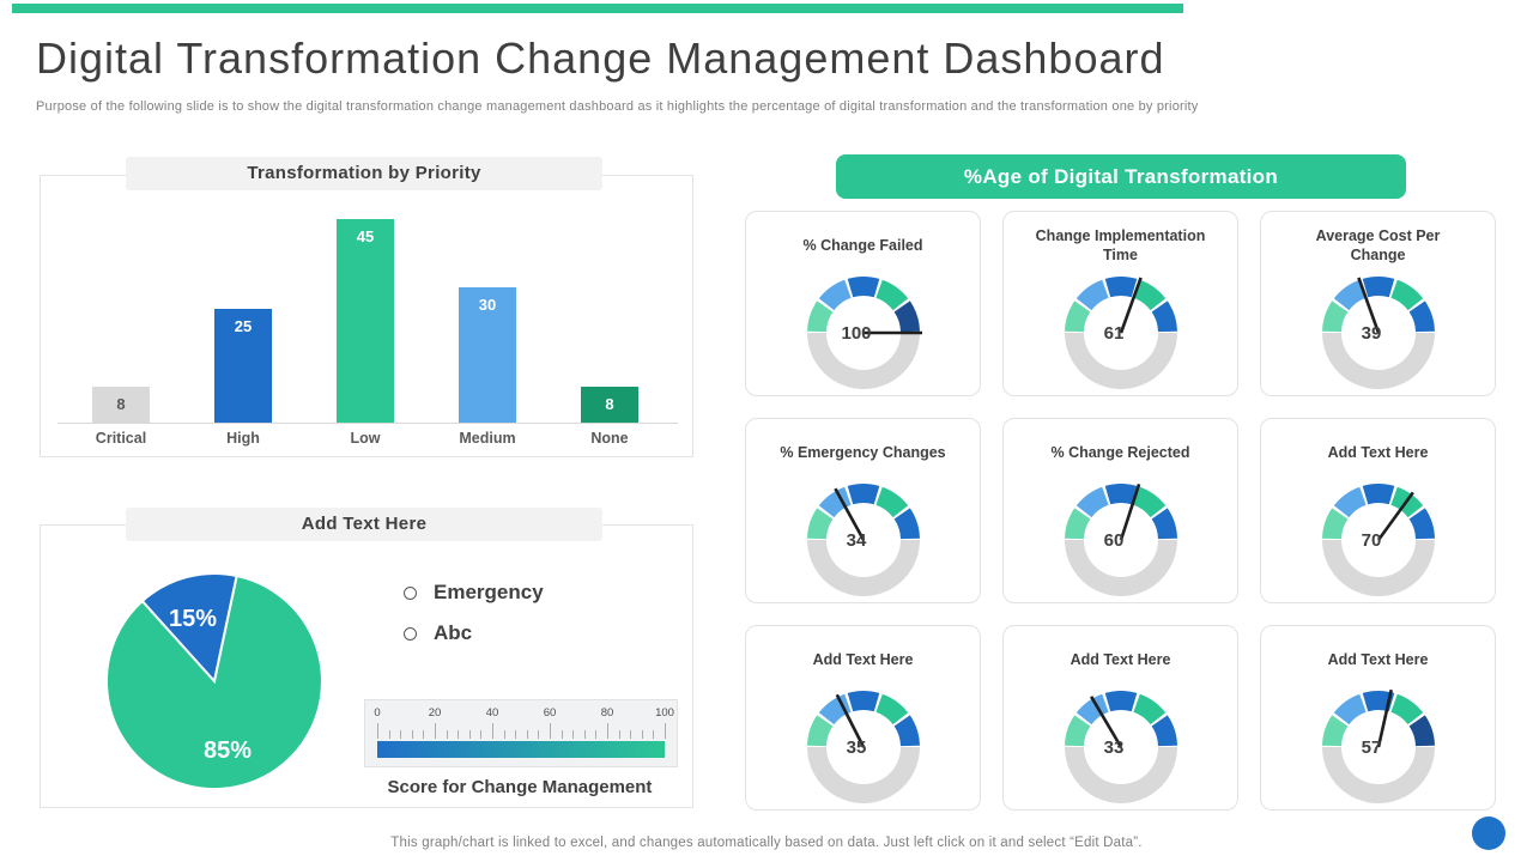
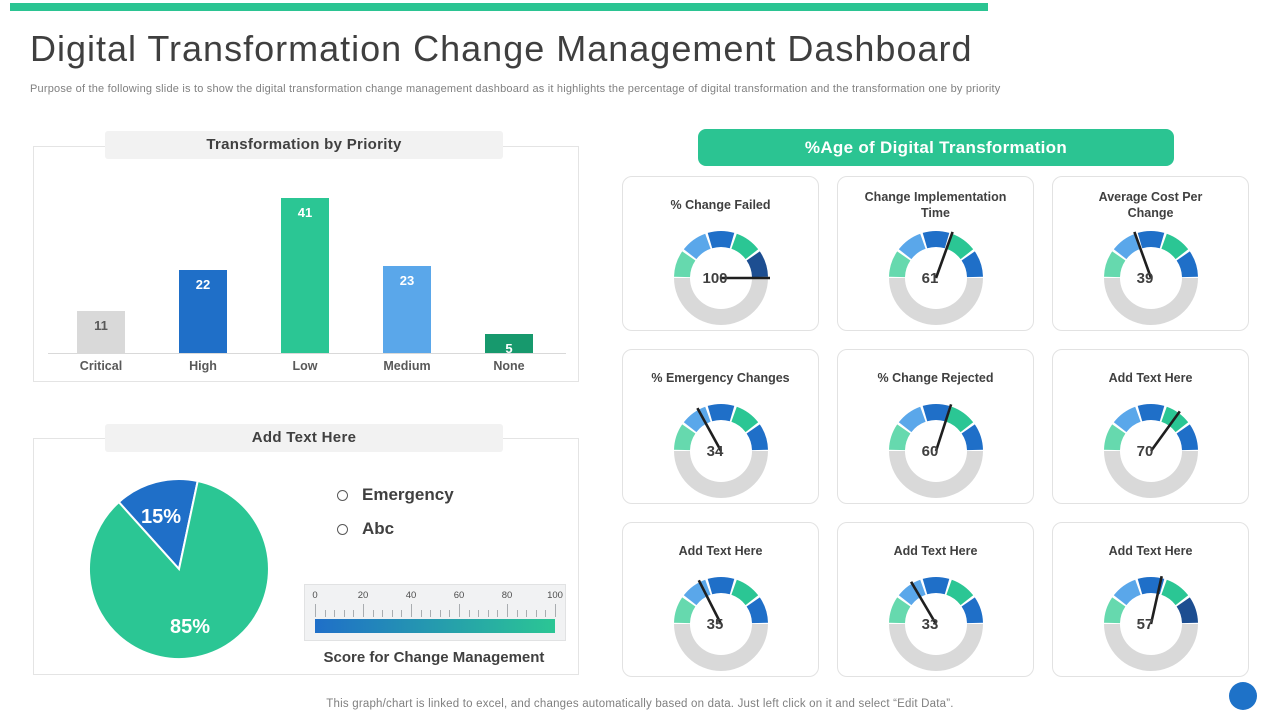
Transformation by Priority/Critical: 8 -> 11
Transformation by Priority/High: 25 -> 22
Transformation by Priority/Low: 45 -> 41
Transformation by Priority/Medium: 30 -> 23
Transformation by Priority/None: 8 -> 5
